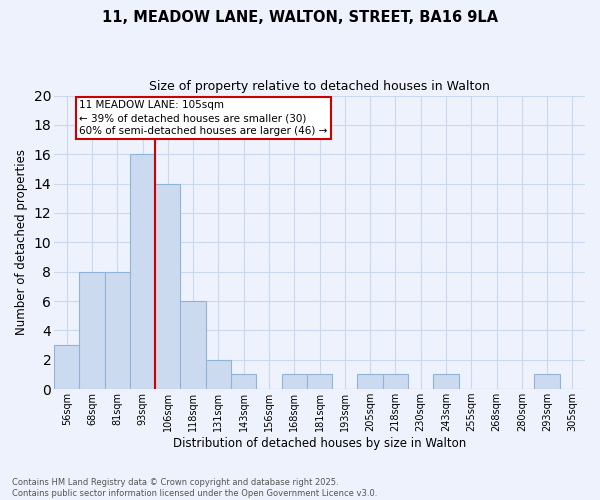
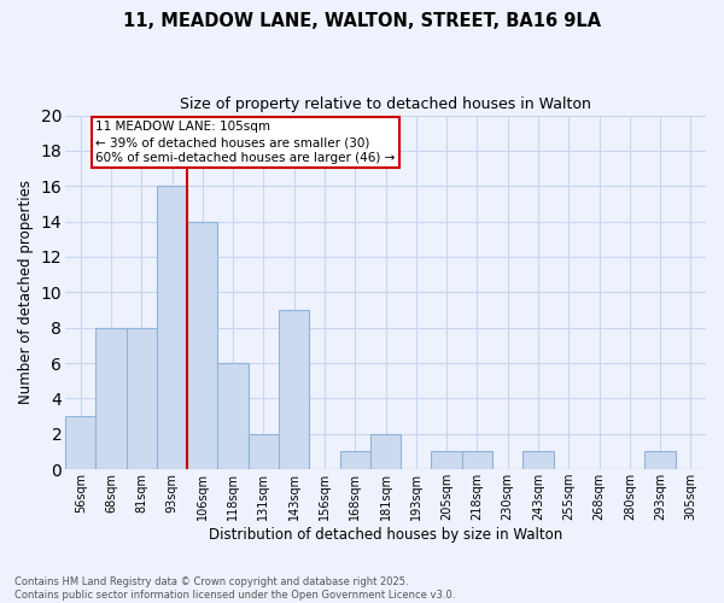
143sqm: 1 -> 9
181sqm: 1 -> 2
